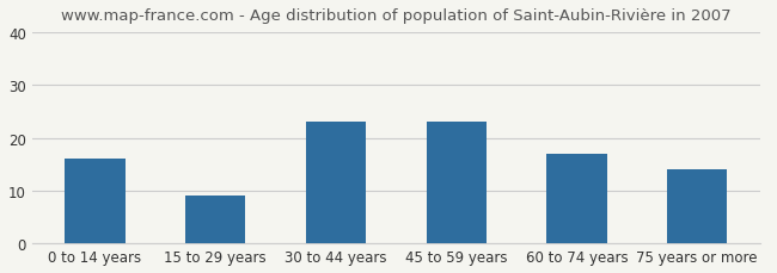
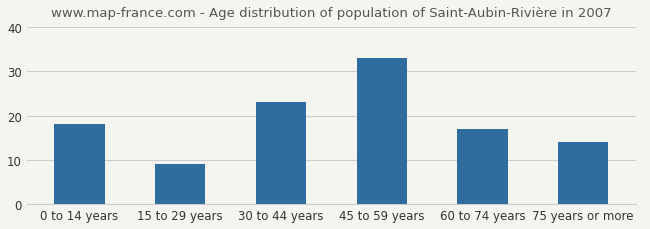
0 to 14 years: 16 -> 18
45 to 59 years: 23 -> 33
